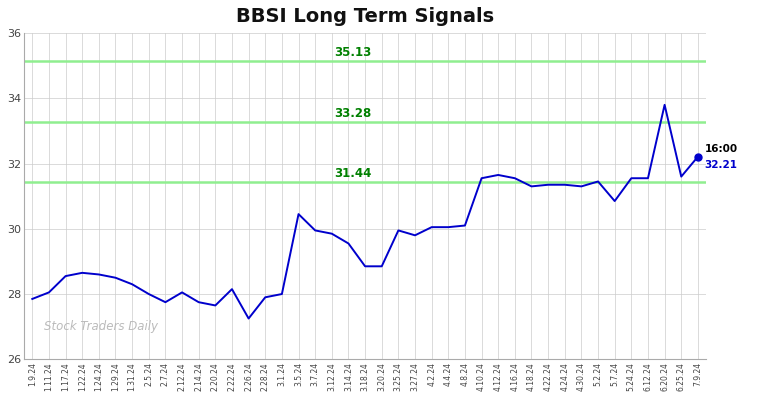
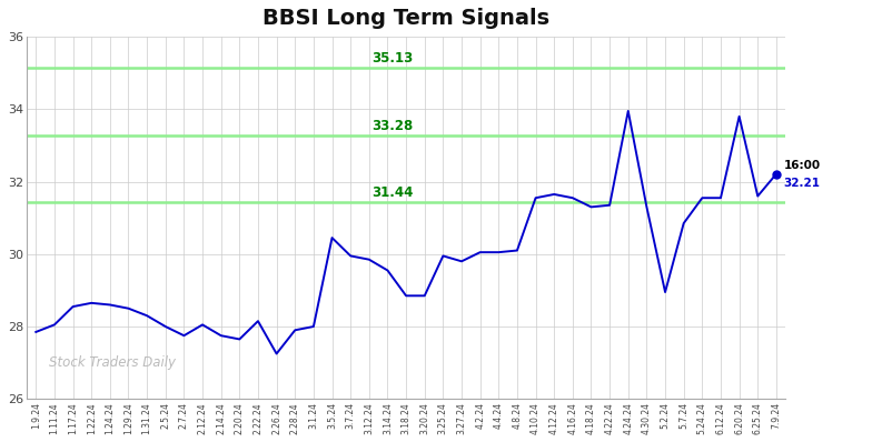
4.24.24: 31.35 -> 33.95
5.2.24: 31.45 -> 28.95
